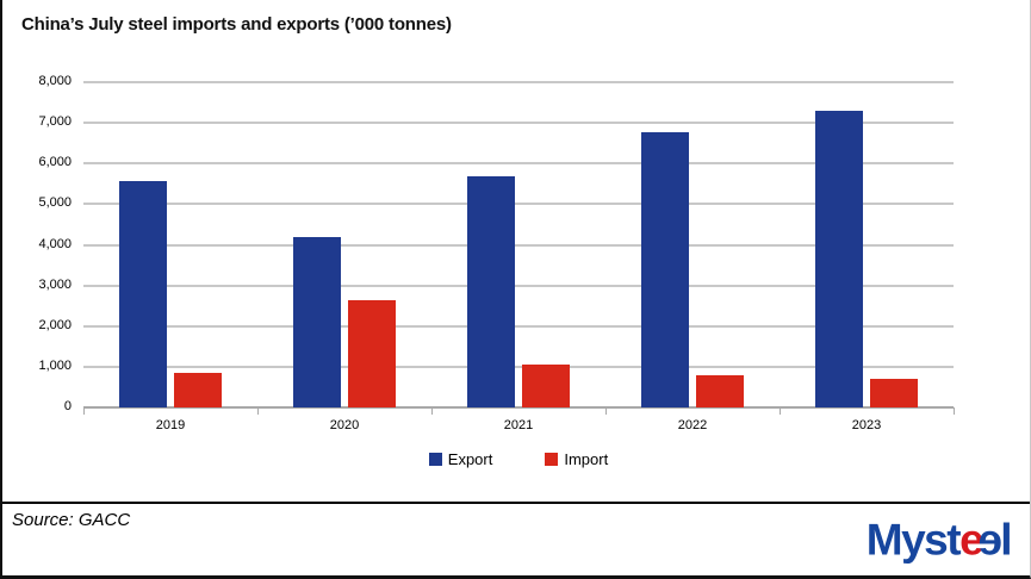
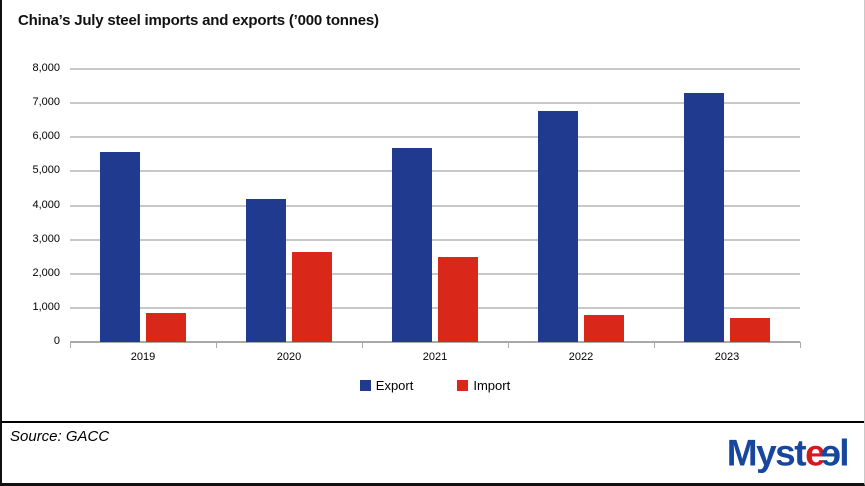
Import/2021: 1000 -> 2500
